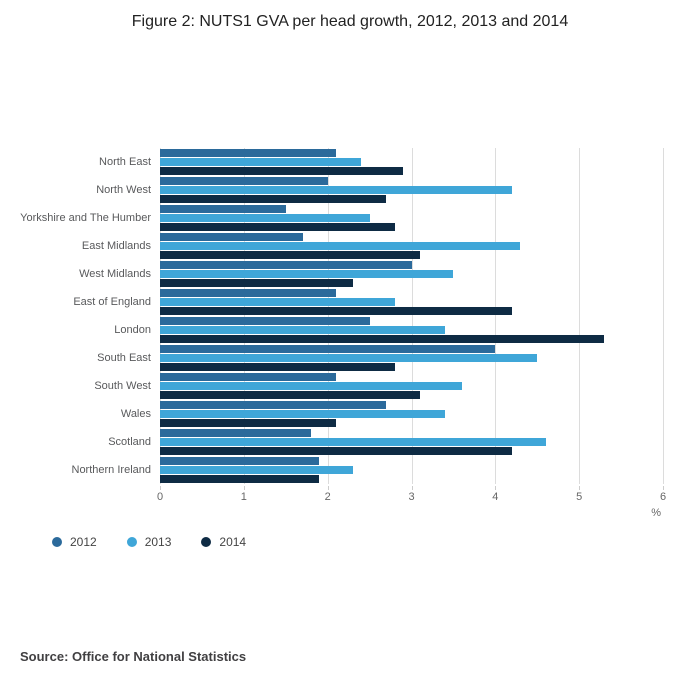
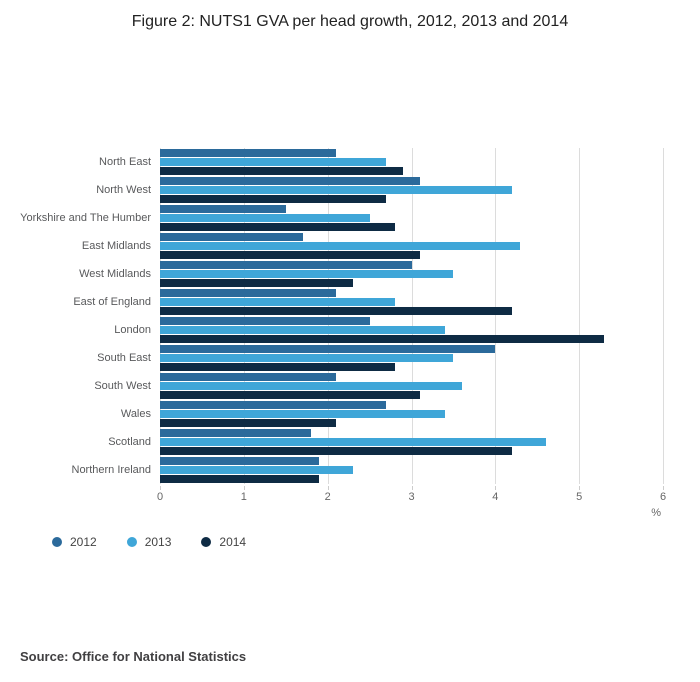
2013/North East: 2.4 -> 2.7
2012/North West: 2.0 -> 3.1
2013/South East: 4.5 -> 3.5
